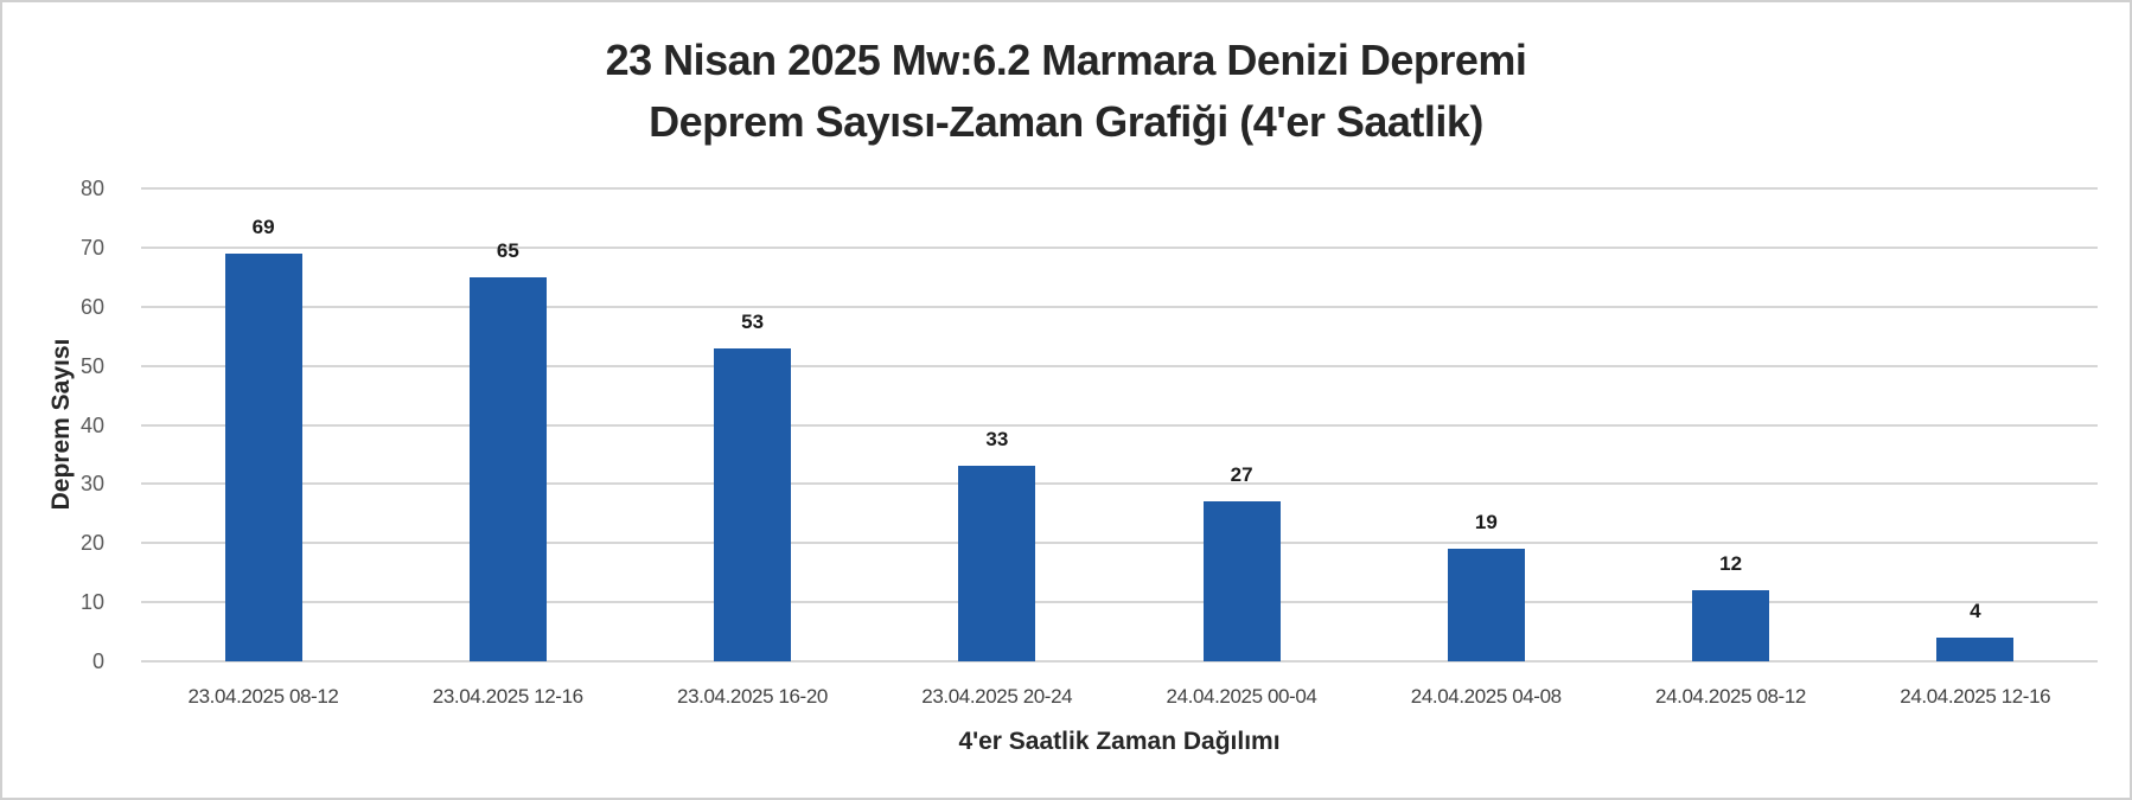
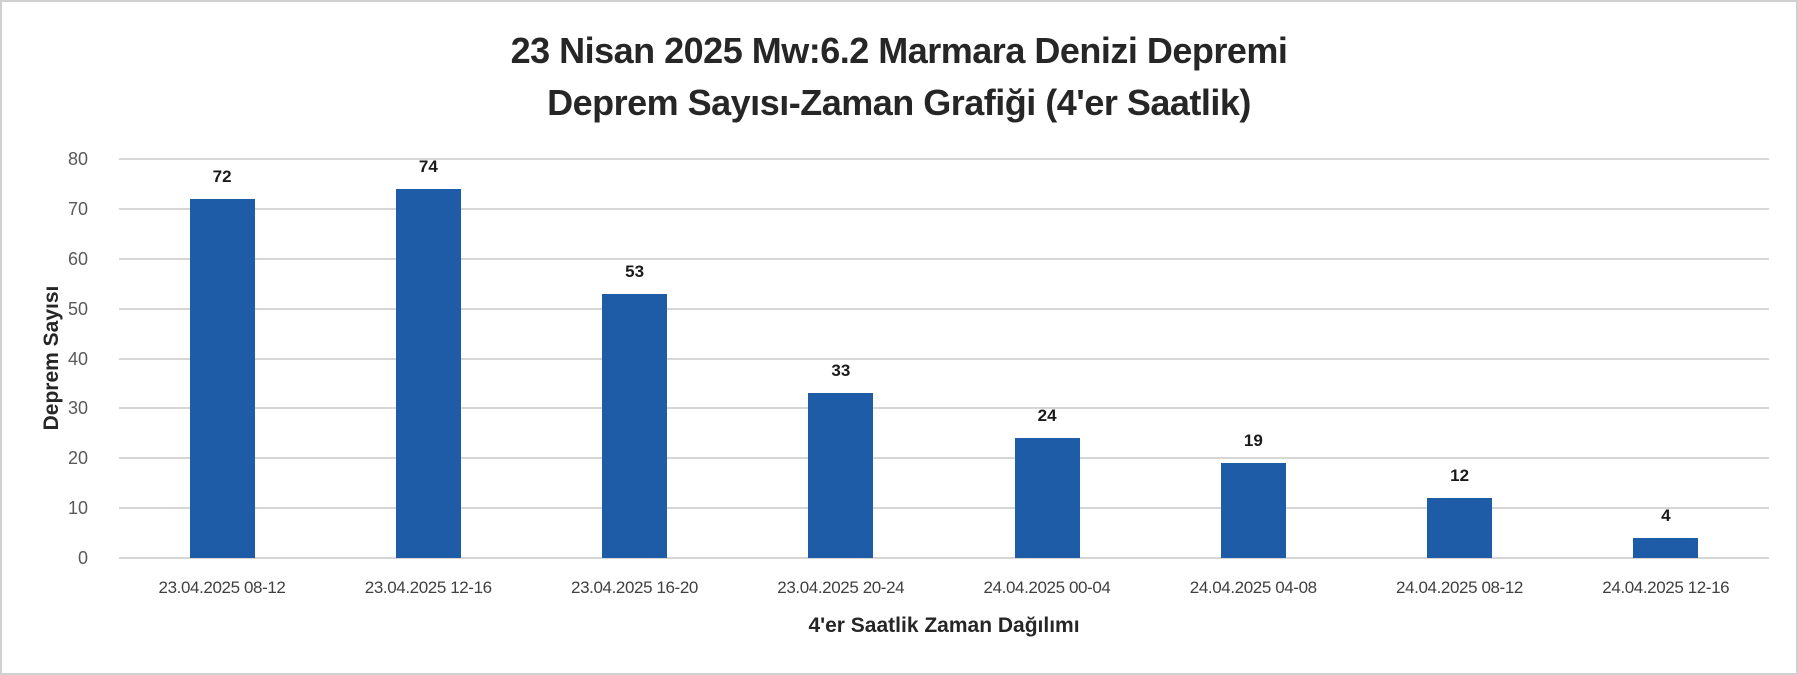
23.04.2025 08-12: 69 -> 72
23.04.2025 12-16: 65 -> 74
24.04.2025 00-04: 27 -> 24
